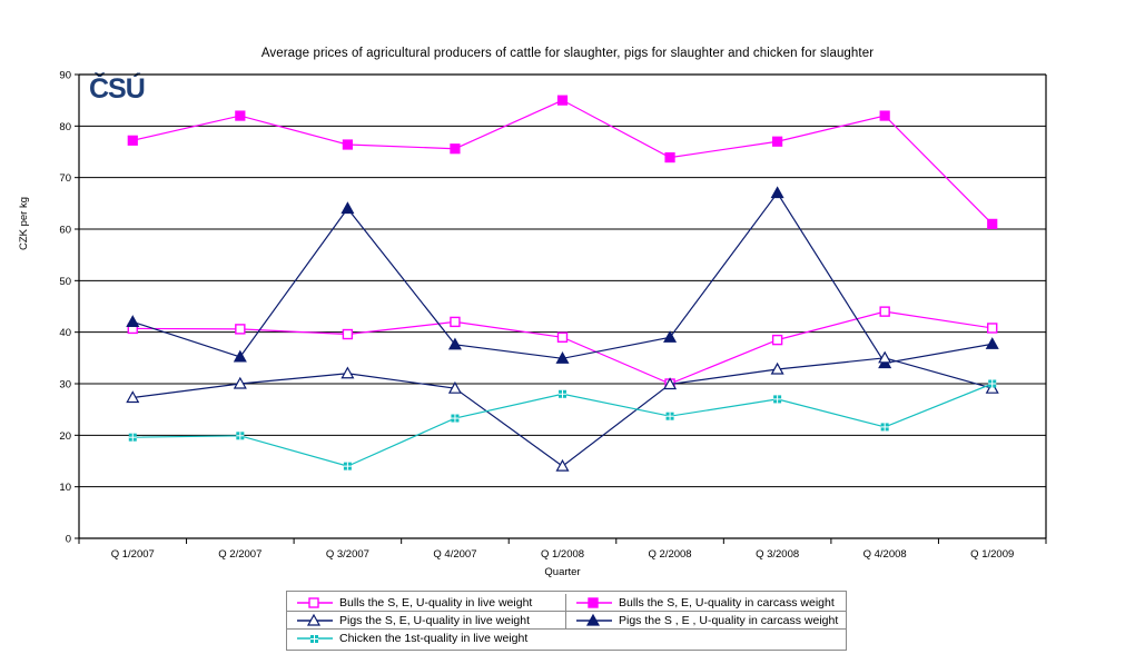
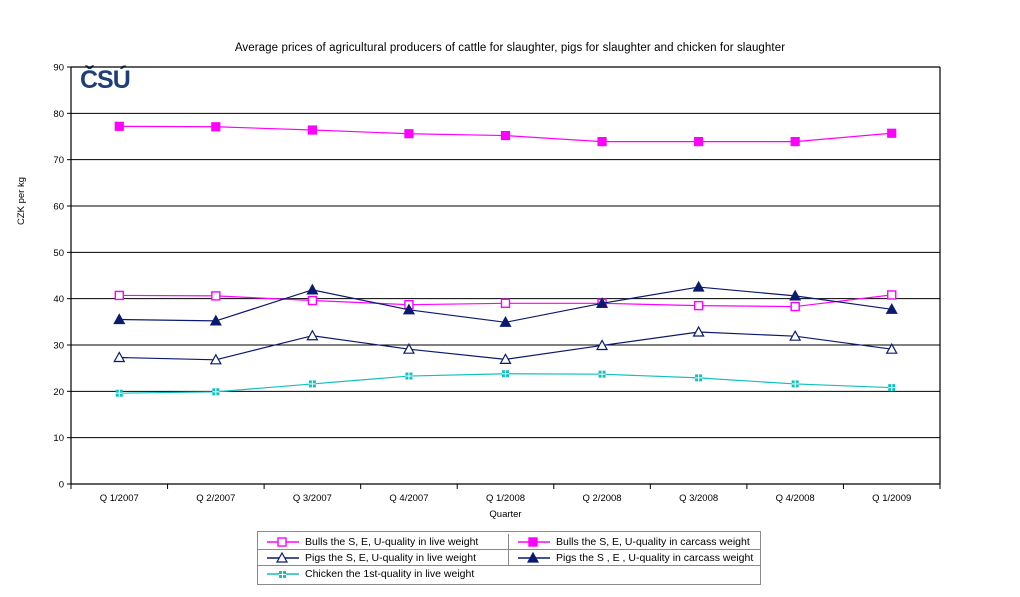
Pigs the S, E, U-quality in carcass weight/Q 1/2007: 42 -> 36
Bulls the S, E, U-quality in carcass weight/Q 2/2007: 82 -> 77
Pigs the S, E, U-quality in live weight/Q 2/2007: 30 -> 27
Pigs the S, E, U-quality in carcass weight/Q 3/2007: 64 -> 42
Chicken the 1st-quality in live weight/Q 3/2007: 14 -> 22
Bulls the S, E, U-quality in live weight/Q 4/2007: 42 -> 39
Bulls the S, E, U-quality in carcass weight/Q 1/2008: 85 -> 75
Pigs the S, E, U-quality in live weight/Q 1/2008: 14 -> 27
Chicken the 1st-quality in live weight/Q 1/2008: 28 -> 24
Bulls the S, E, U-quality in live weight/Q 2/2008: 30 -> 39
Bulls the S, E, U-quality in carcass weight/Q 3/2008: 77 -> 74
Pigs the S, E, U-quality in carcass weight/Q 3/2008: 67 -> 42
Chicken the 1st-quality in live weight/Q 3/2008: 27 -> 23
Bulls the S, E, U-quality in carcass weight/Q 4/2008: 82 -> 74
Bulls the S, E, U-quality in live weight/Q 4/2008: 44 -> 38
Pigs the S, E, U-quality in carcass weight/Q 4/2008: 34 -> 41
Pigs the S, E, U-quality in live weight/Q 4/2008: 35 -> 32
Bulls the S, E, U-quality in carcass weight/Q 1/2009: 61 -> 76
Chicken the 1st-quality in live weight/Q 1/2009: 30 -> 21
